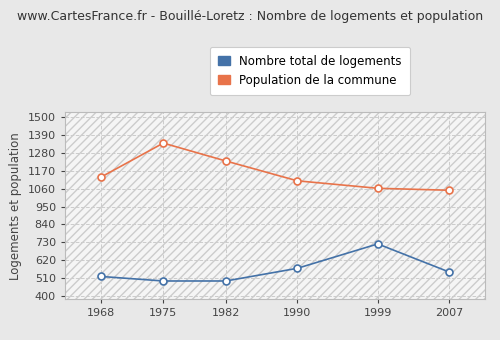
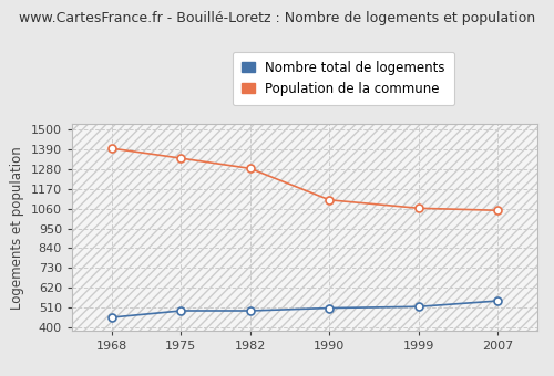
Nombre total de logements/1968: 520 -> 460
Population de la commune/1968: 1130 -> 1400
Population de la commune/1982: 1230 -> 1280
Nombre total de logements/1990: 570 -> 510
Nombre total de logements/1999: 720 -> 520
